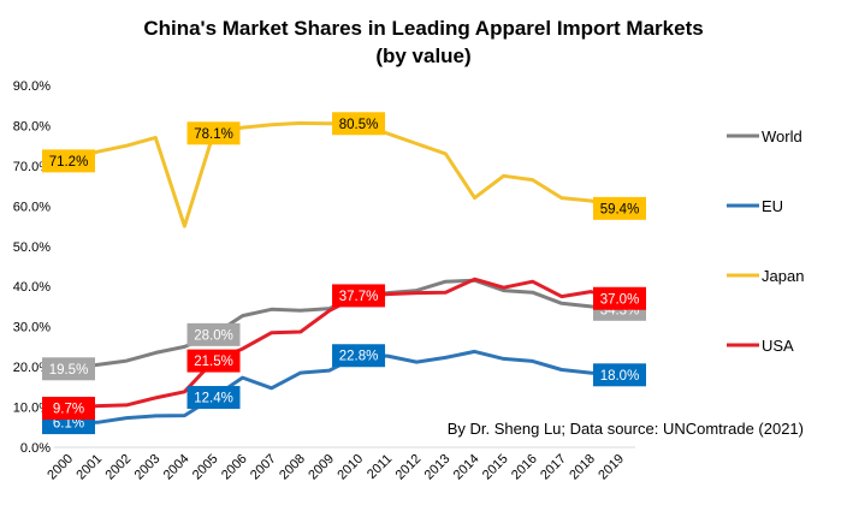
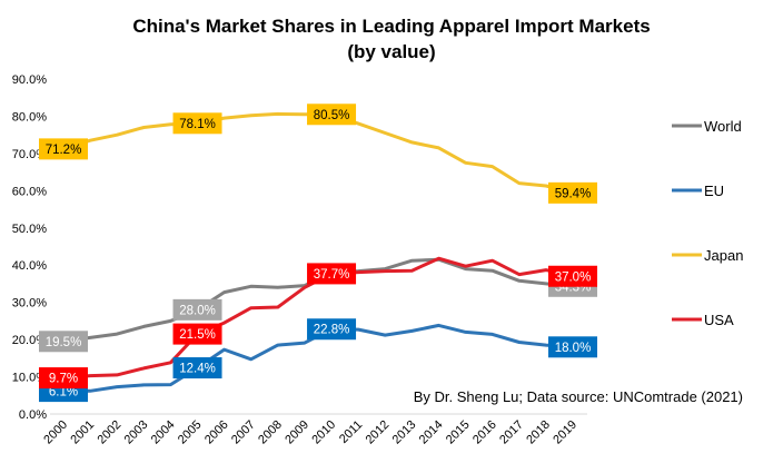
Japan/2004: 55% -> 78%
Japan/2014: 62% -> 72%
